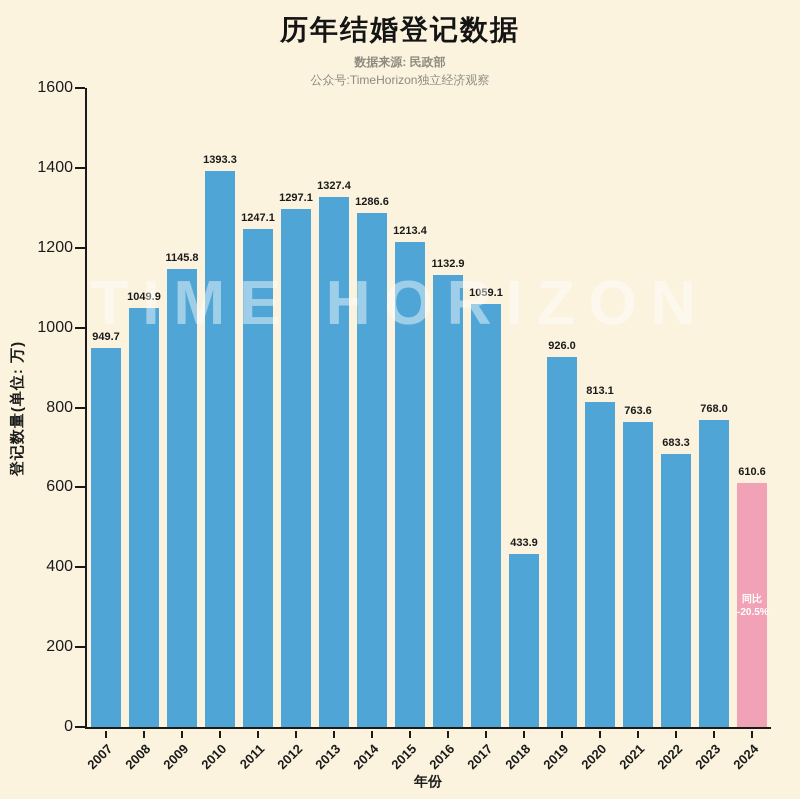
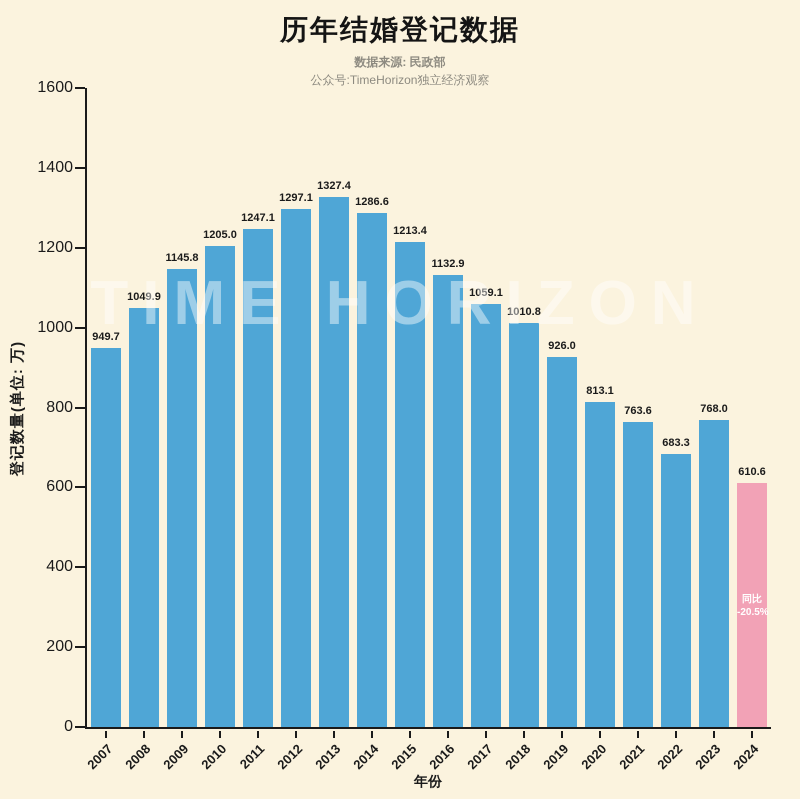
2010: 1393.3 -> 1205.0
2018: 433.9 -> 1010.8
